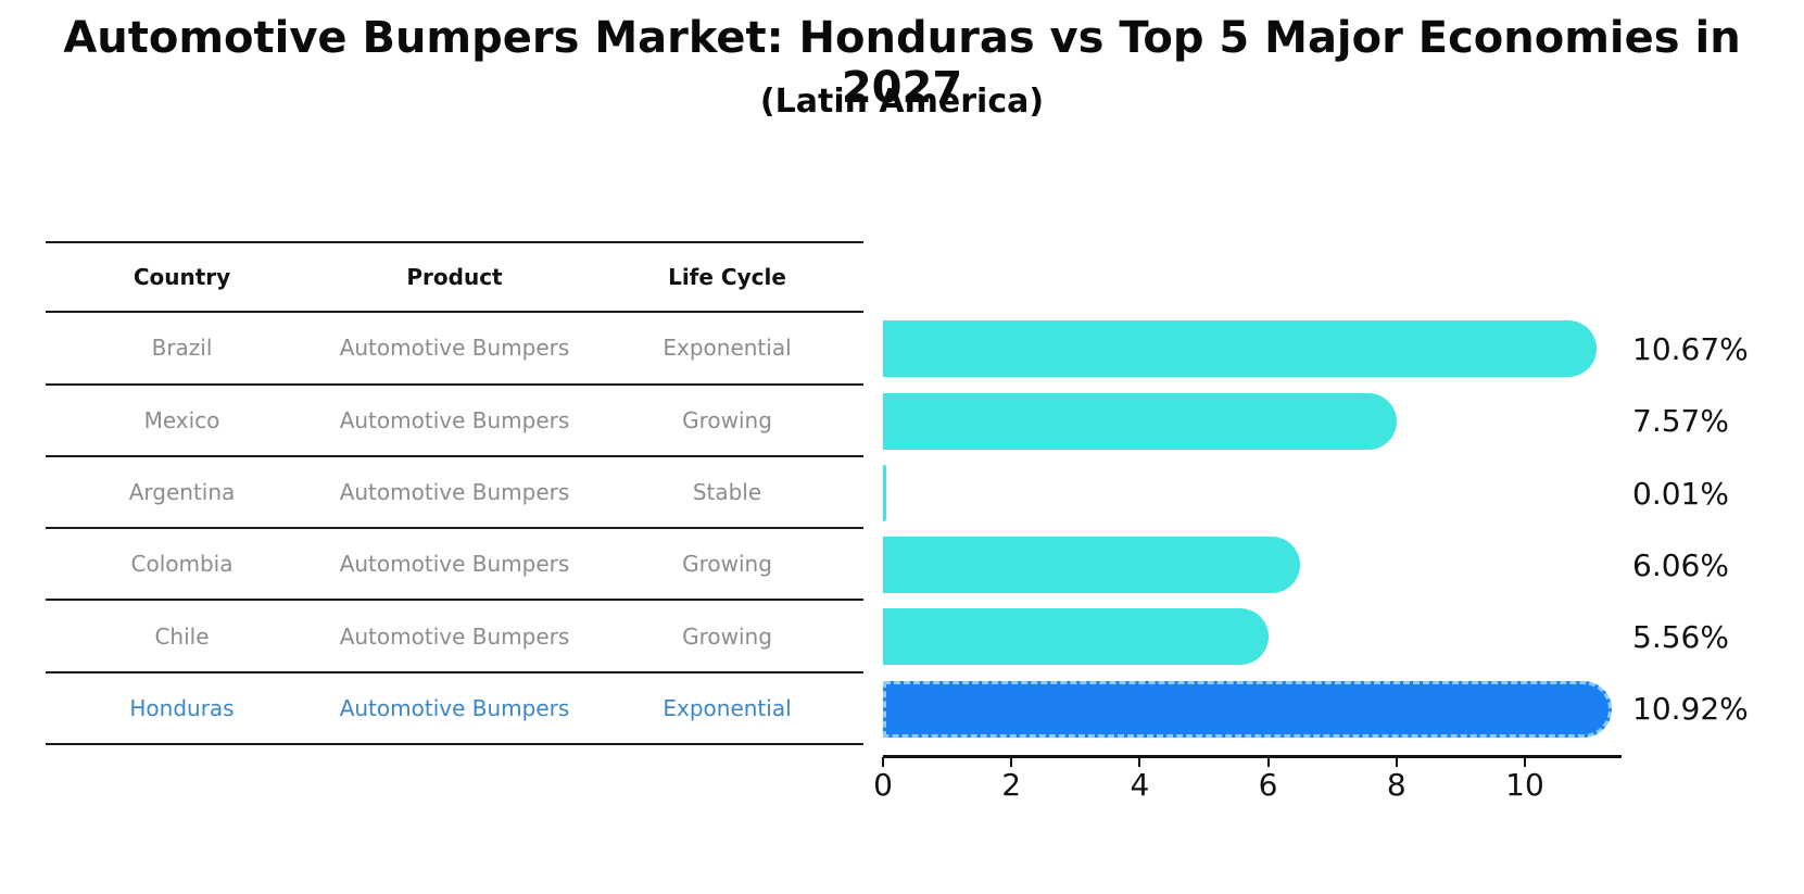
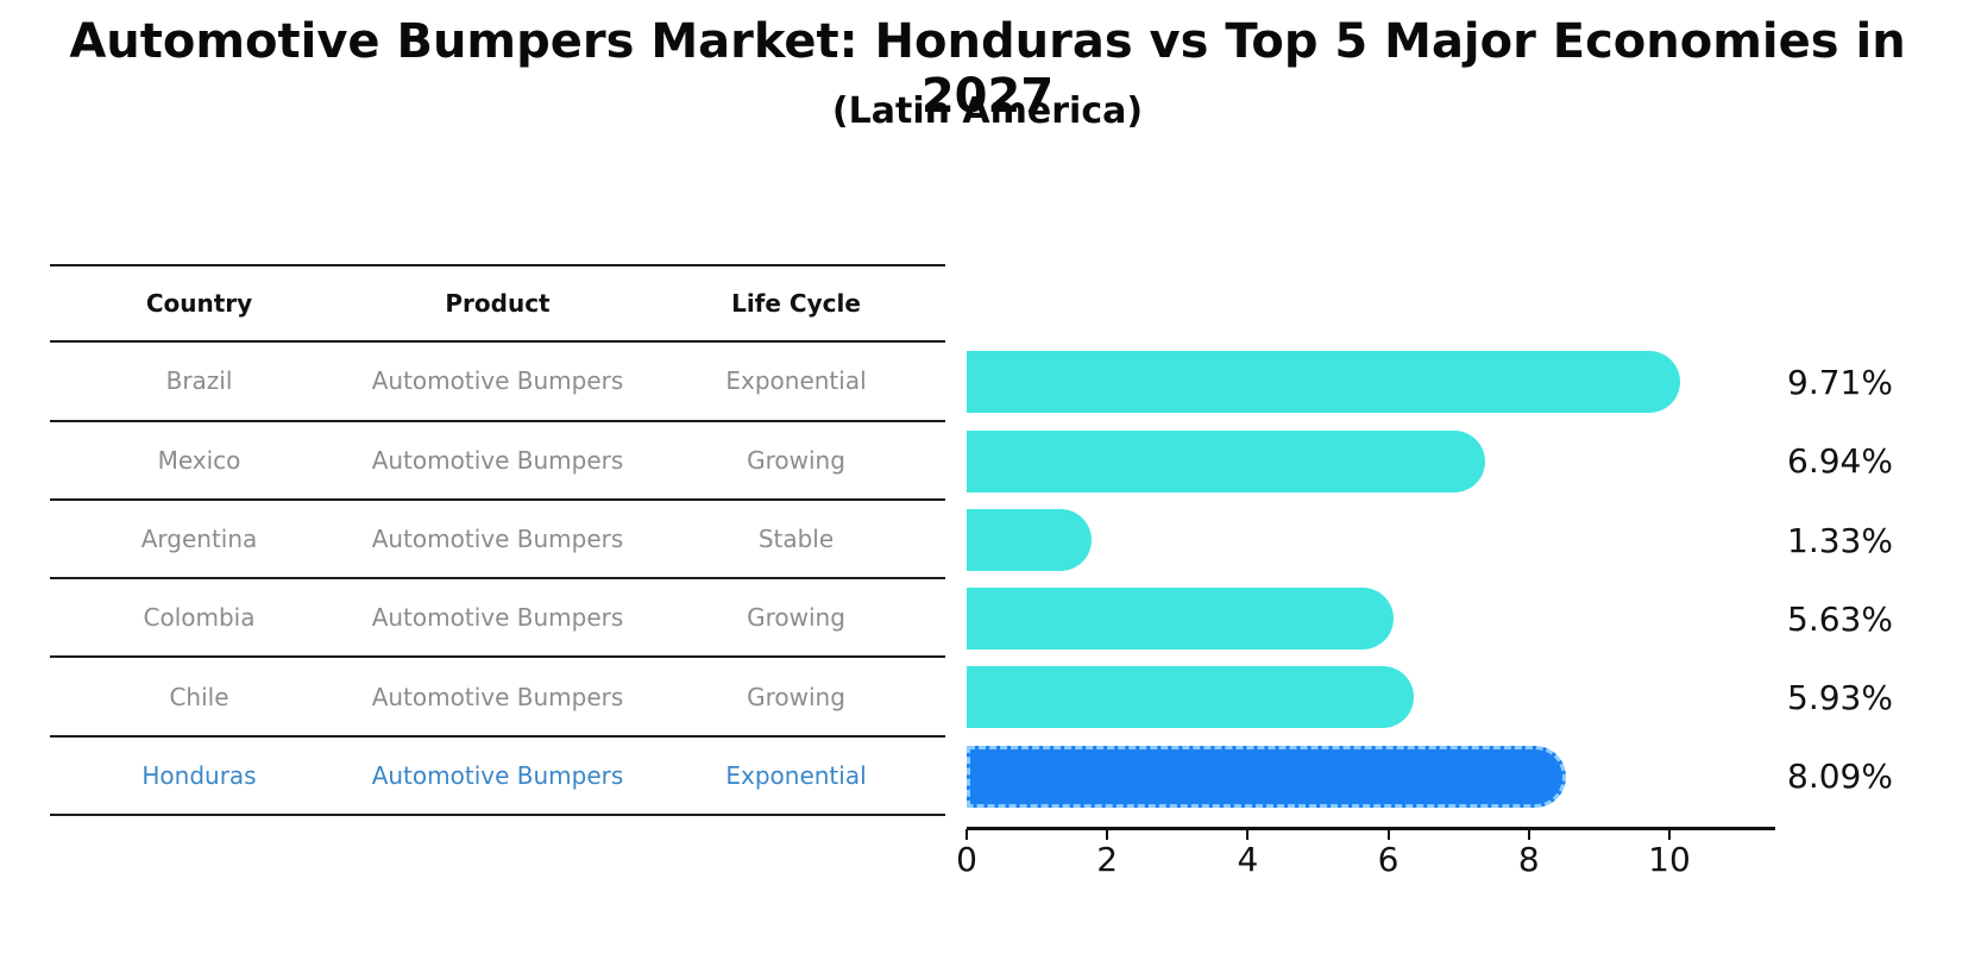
Brazil: 10.67% -> 9.71%
Mexico: 7.57% -> 6.94%
Argentina: 0.01% -> 1.33%
Colombia: 6.06% -> 5.63%
Chile: 5.56% -> 5.93%
Honduras: 10.92% -> 8.09%
